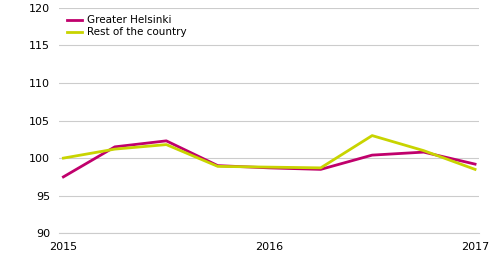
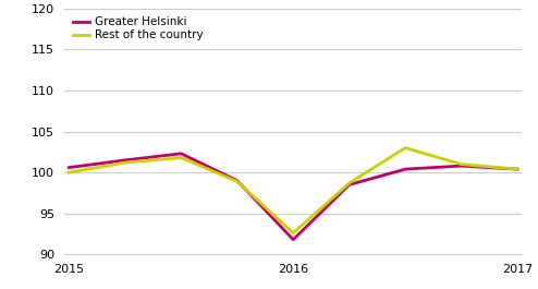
Greater Helsinki/2015: 97.5 -> 100.6
Greater Helsinki/2016: 98.7 -> 91.8
Rest of the country/2016: 98.8 -> 92.6
Greater Helsinki/2017: 99.2 -> 100.4
Rest of the country/2017: 98.5 -> 100.4
